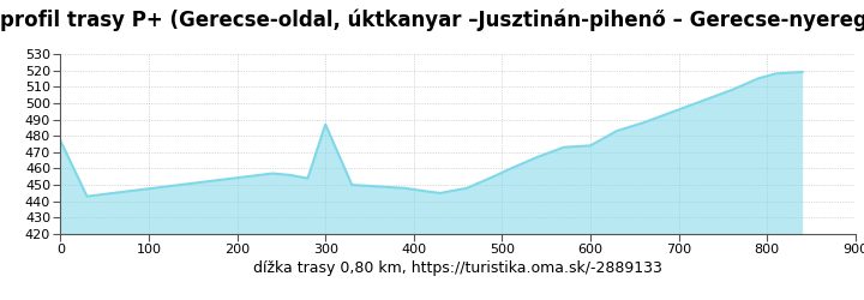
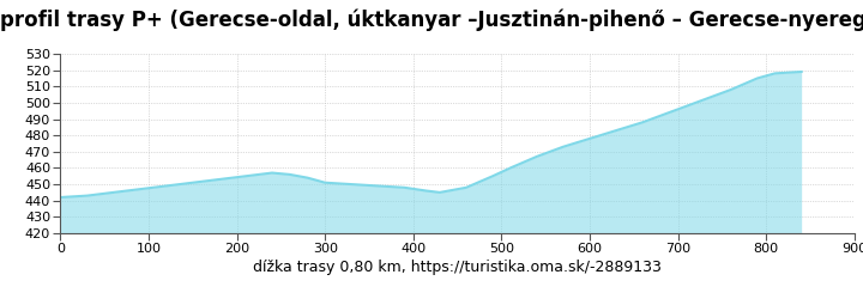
0: 477 -> 442
300: 487 -> 451
600: 474 -> 478
